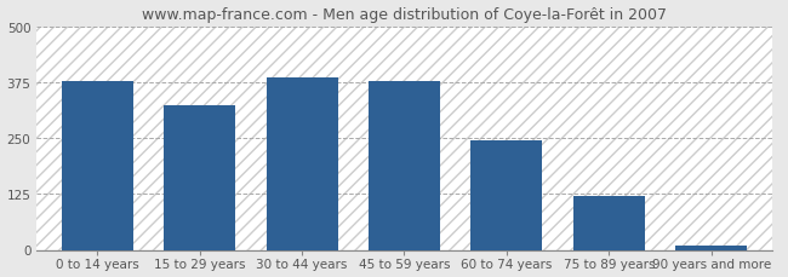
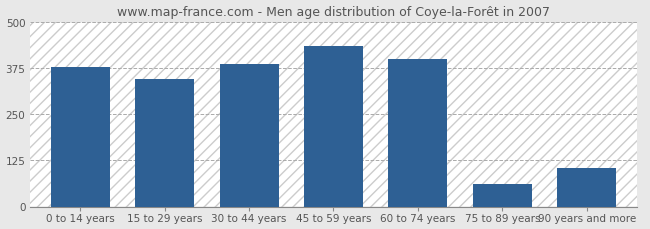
15 to 29 years: 322 -> 345
45 to 59 years: 378 -> 435
60 to 74 years: 245 -> 400
75 to 89 years: 120 -> 60
90 years and more: 10 -> 105
